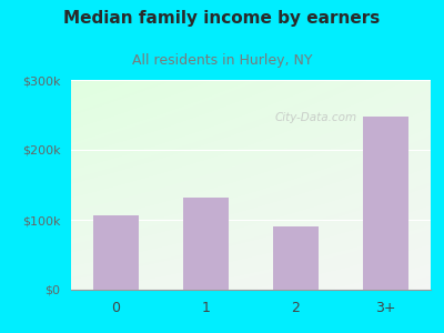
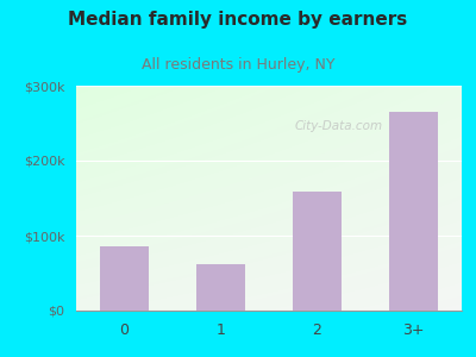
0: $106k -> $85k
1: $132k -> $62k
2: $90k -> $158k
3+: $248k -> $265k
